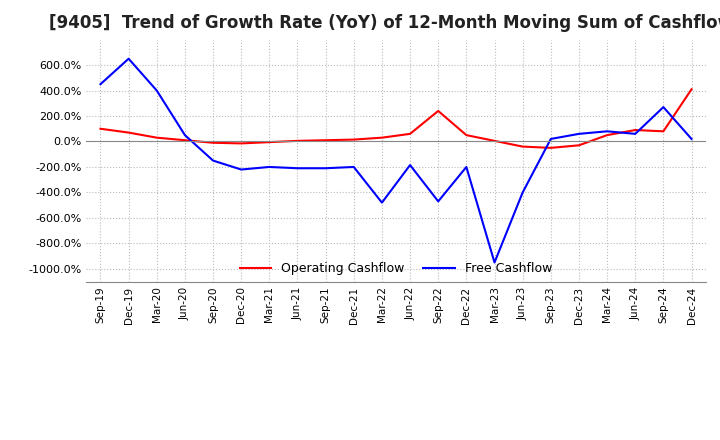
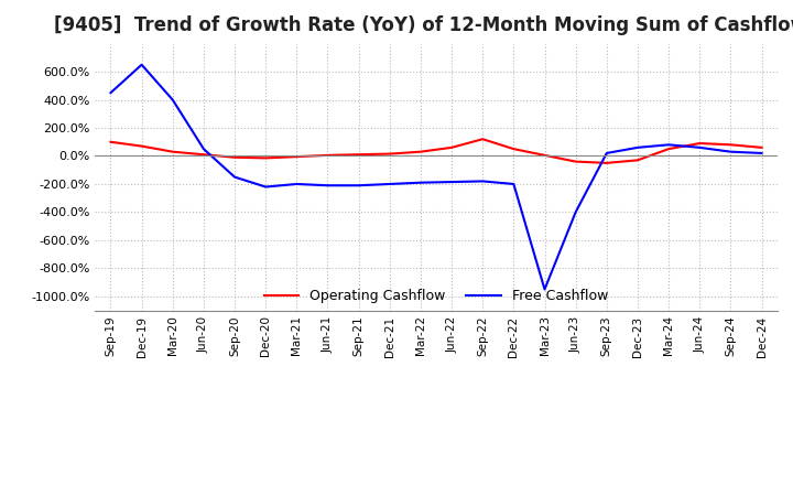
Free Cashflow/Mar-22: -480% -> -190%
Operating Cashflow/Sep-22: 240% -> 120%
Free Cashflow/Sep-22: -470% -> -180%
Free Cashflow/Sep-24: 270% -> 30%
Operating Cashflow/Dec-24: 410% -> 60%
